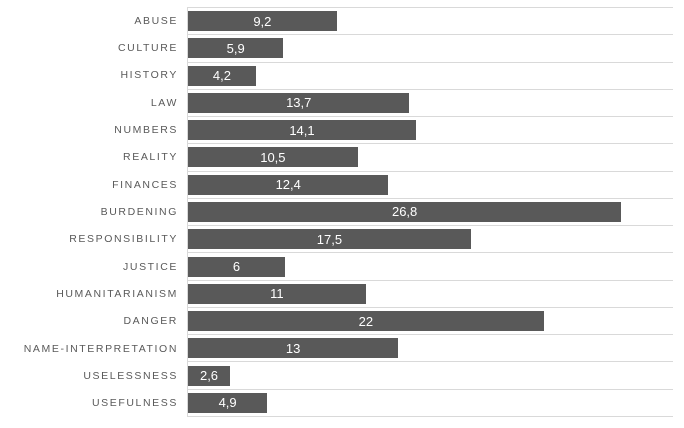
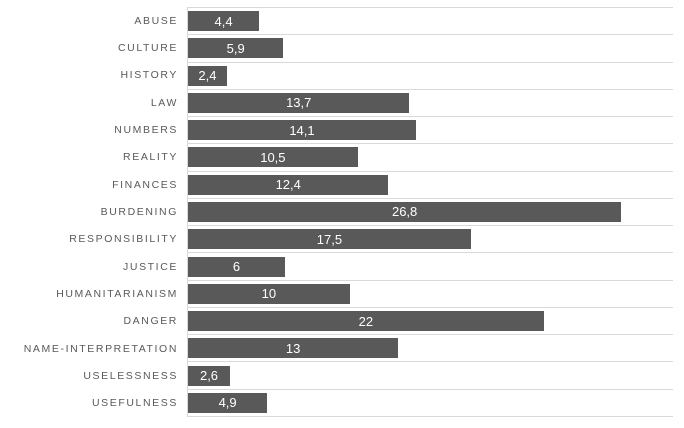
ABUSE: 9,2 -> 4,4
HISTORY: 4,2 -> 2,4
HUMANITARIANISM: 11 -> 10
